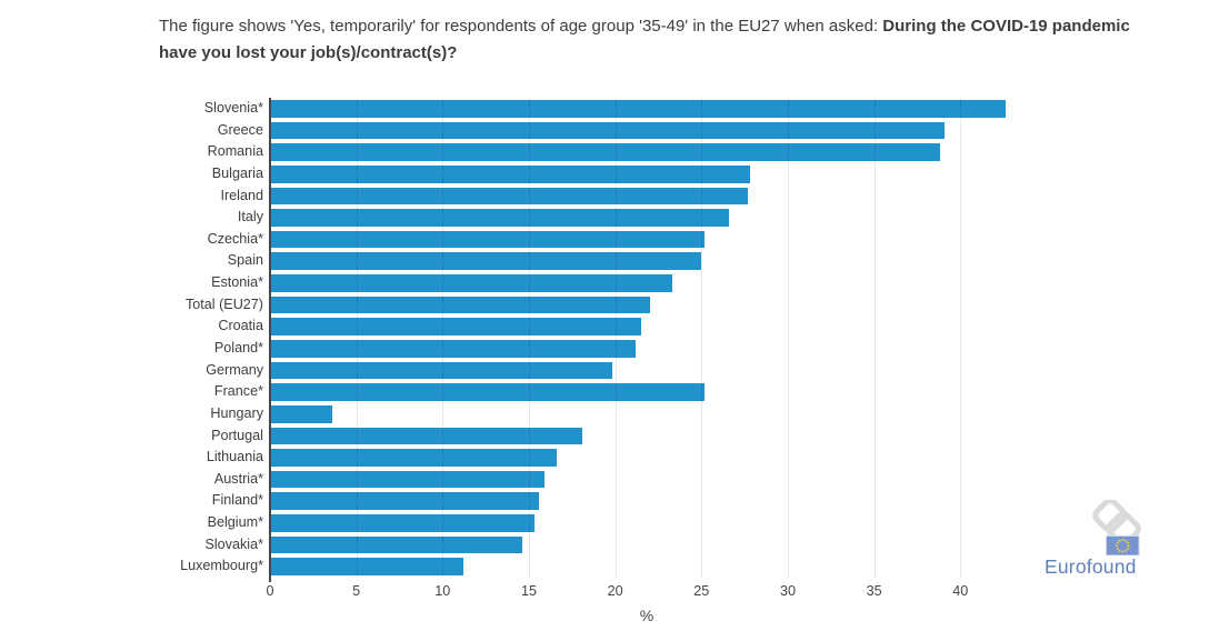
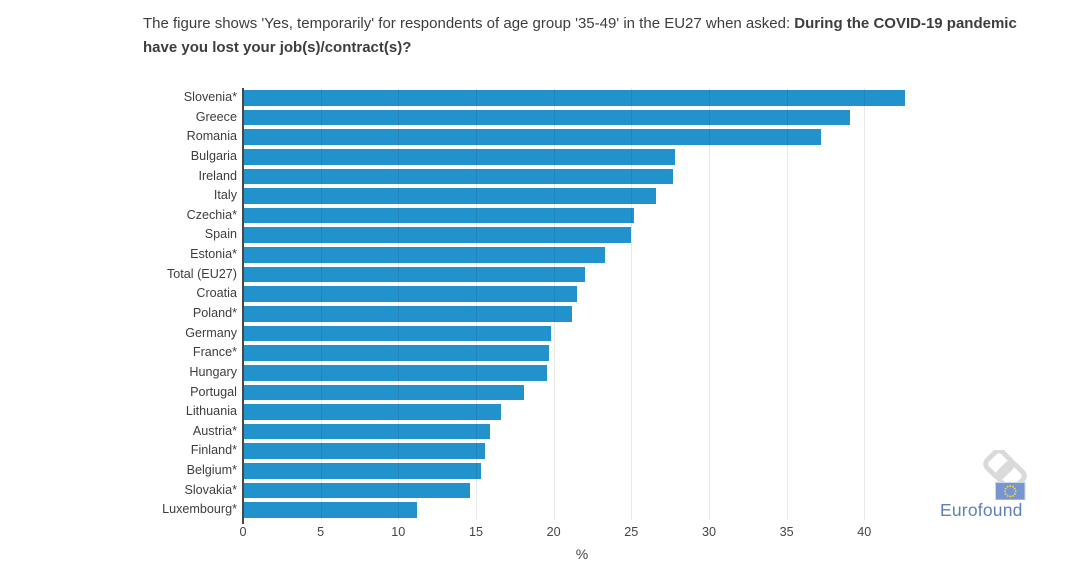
Romania: 38.8 -> 37.2
France*: 25.2 -> 19.7
Hungary: 3.6 -> 19.6
